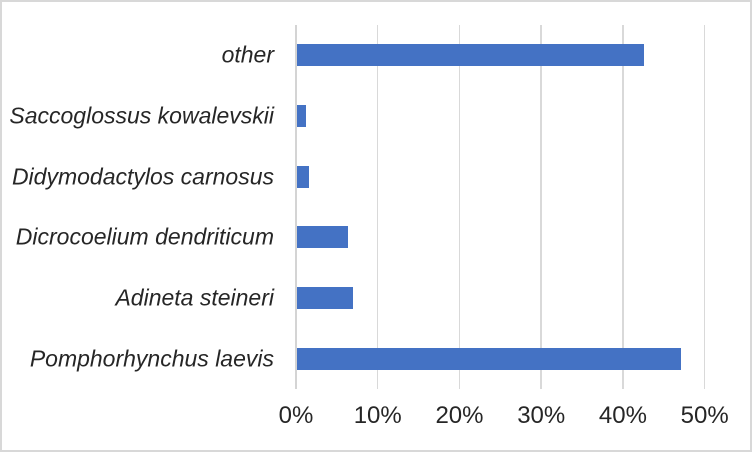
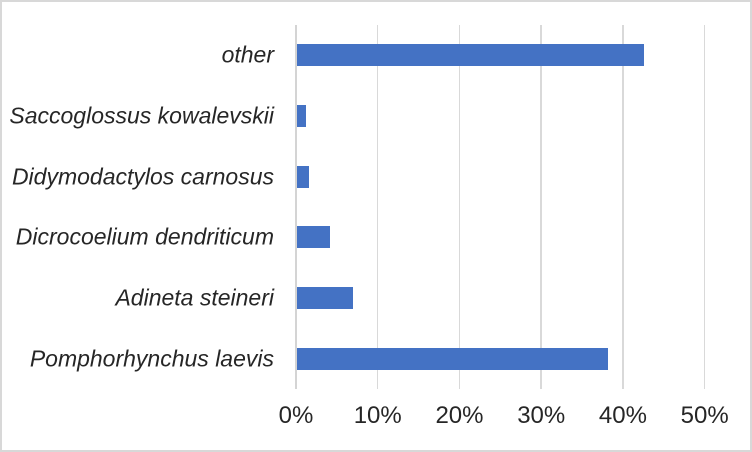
Dicrocoelium dendriticum: 6% -> 4%
Pomphorhynchus laevis: 47% -> 38%
